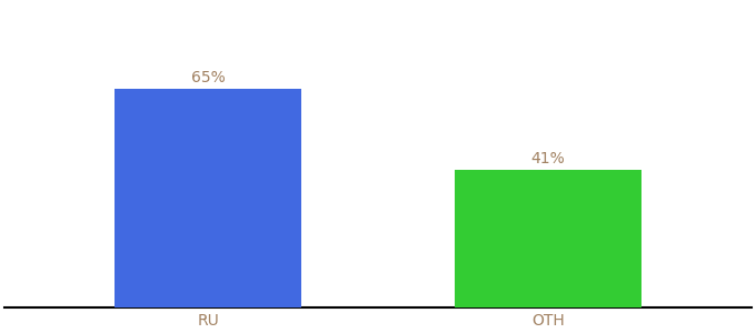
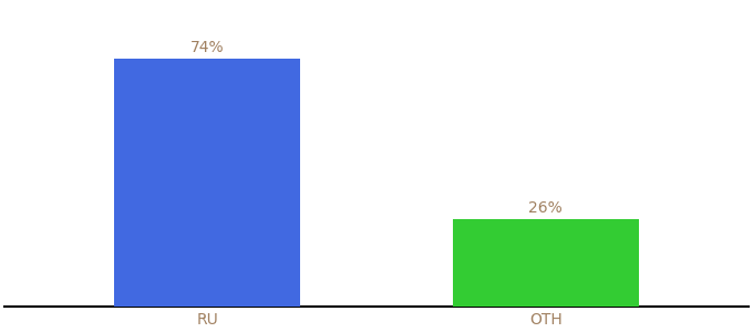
RU: 65% -> 74%
OTH: 41% -> 26%
